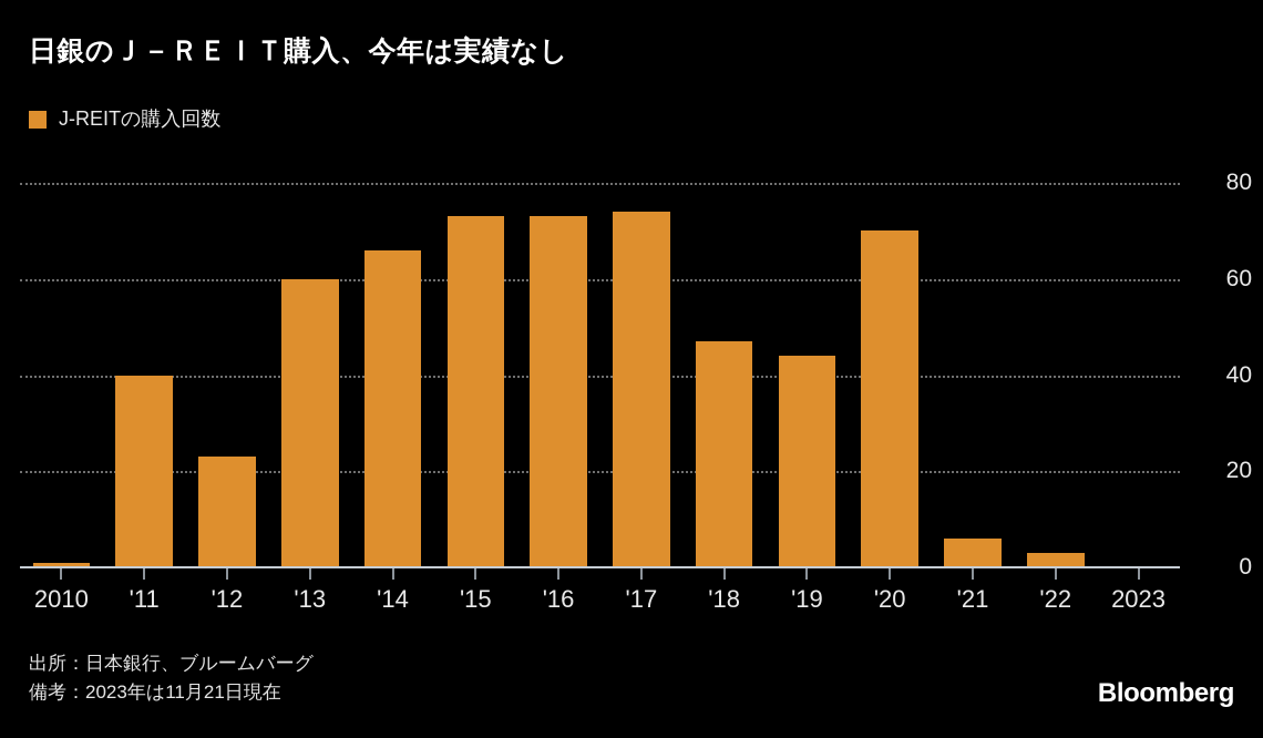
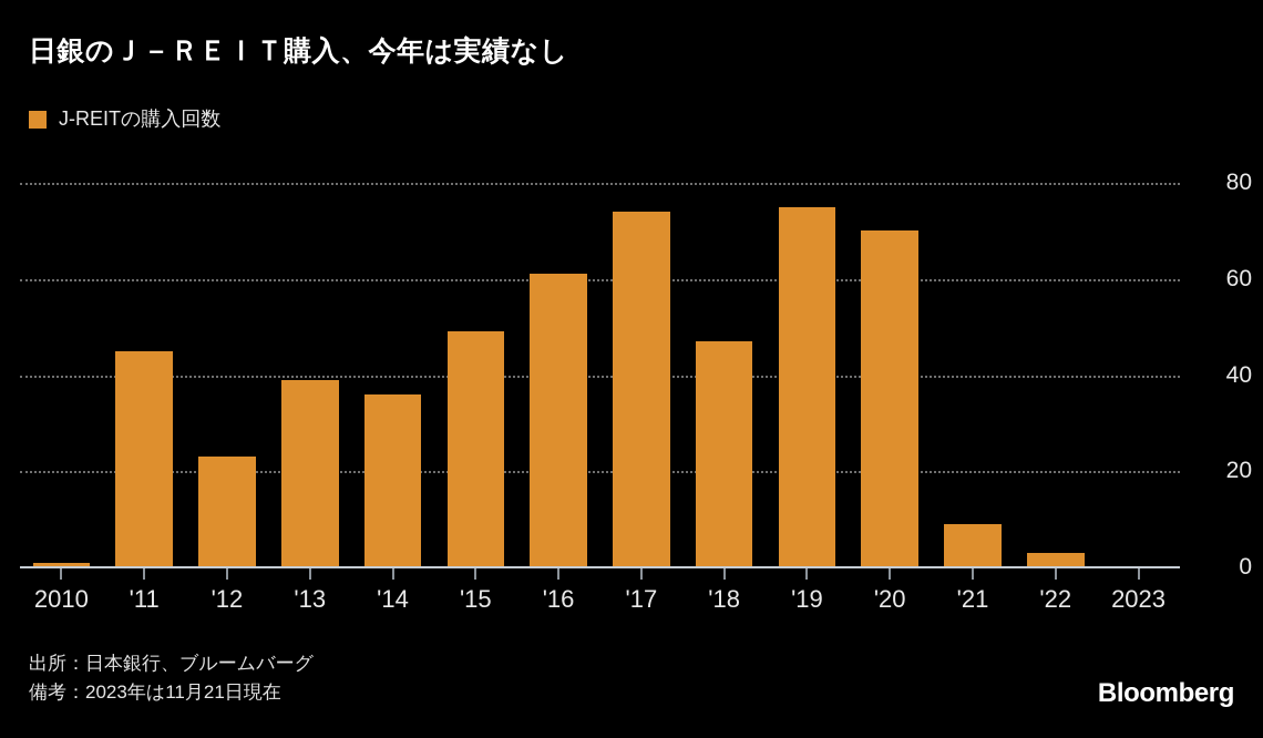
'11: 40 -> 45
'13: 60 -> 39
'14: 66 -> 36
'15: 73 -> 49
'16: 73 -> 61
'19: 44 -> 75
'21: 6 -> 9
